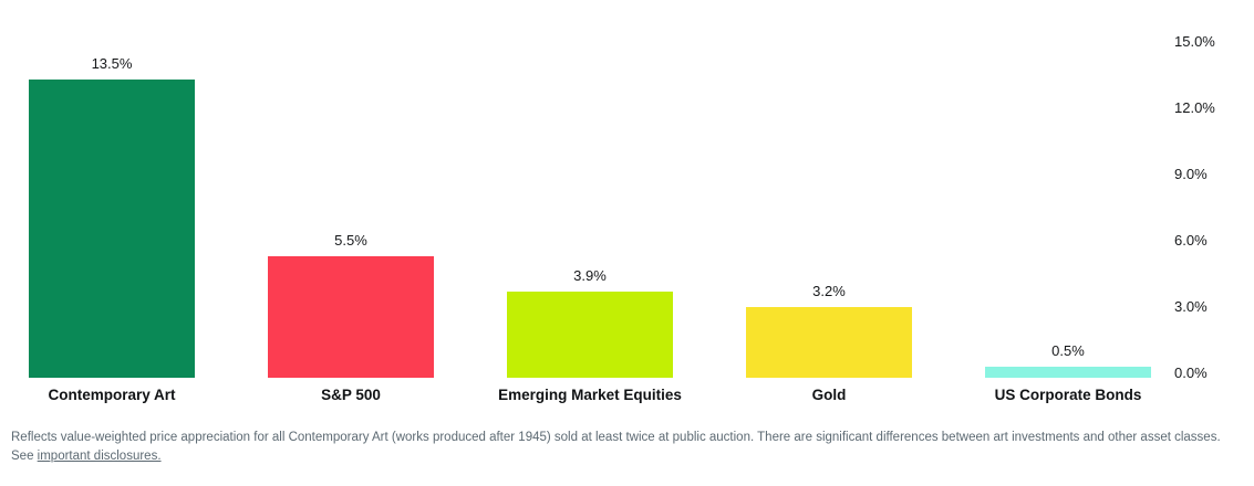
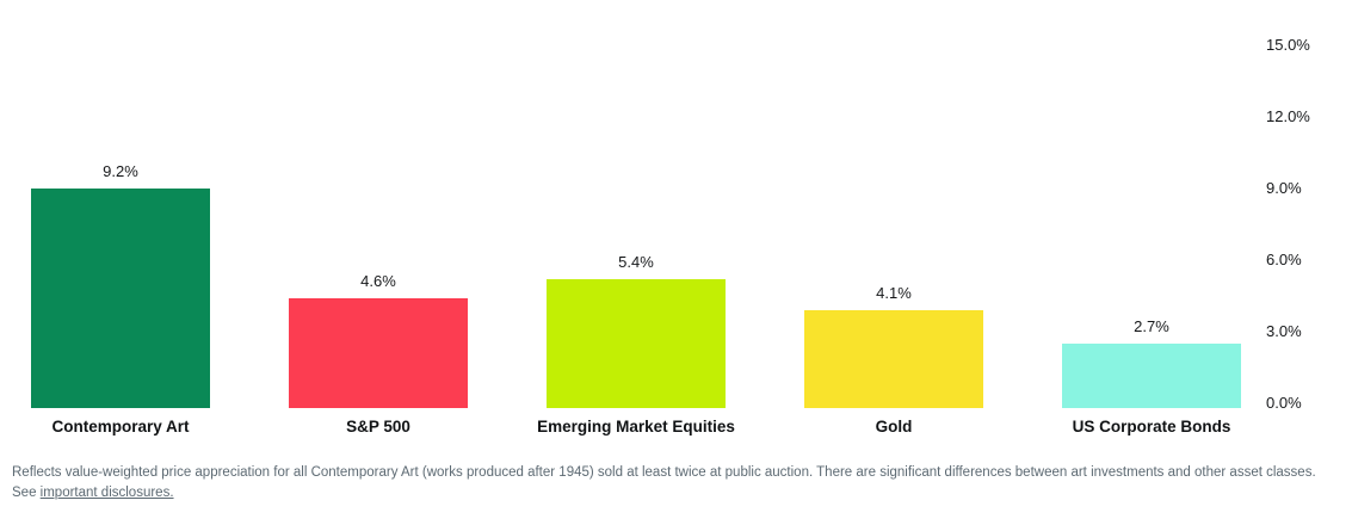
Contemporary Art: 13.5% -> 9.2%
S&P 500: 5.5% -> 4.6%
Emerging Market Equities: 3.9% -> 5.4%
Gold: 3.2% -> 4.1%
US Corporate Bonds: 0.5% -> 2.7%
